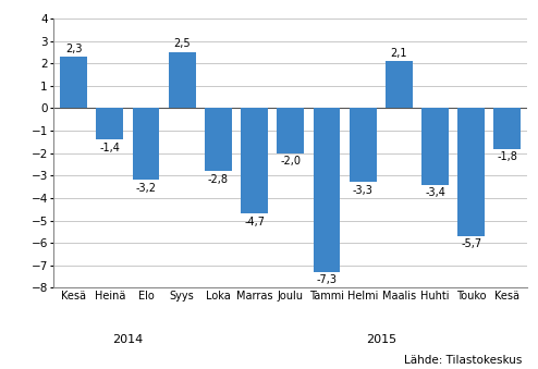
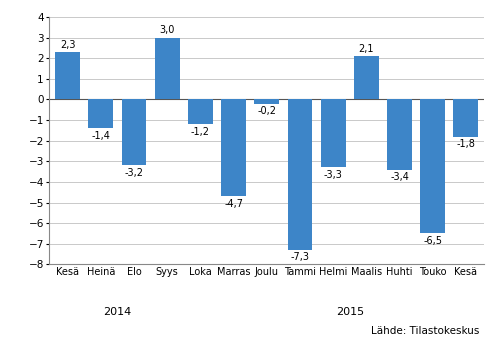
Syys: 2,5 -> 3,0
Loka: -2,8 -> -1,2
Joulu: -2,0 -> -0,2
Touko: -5,7 -> -6,5
